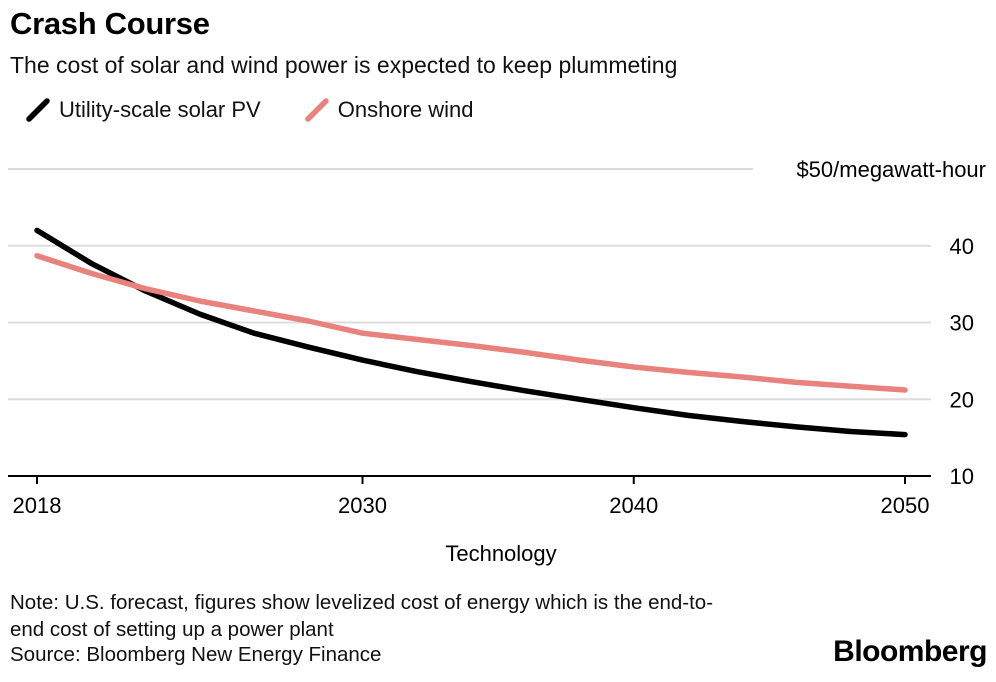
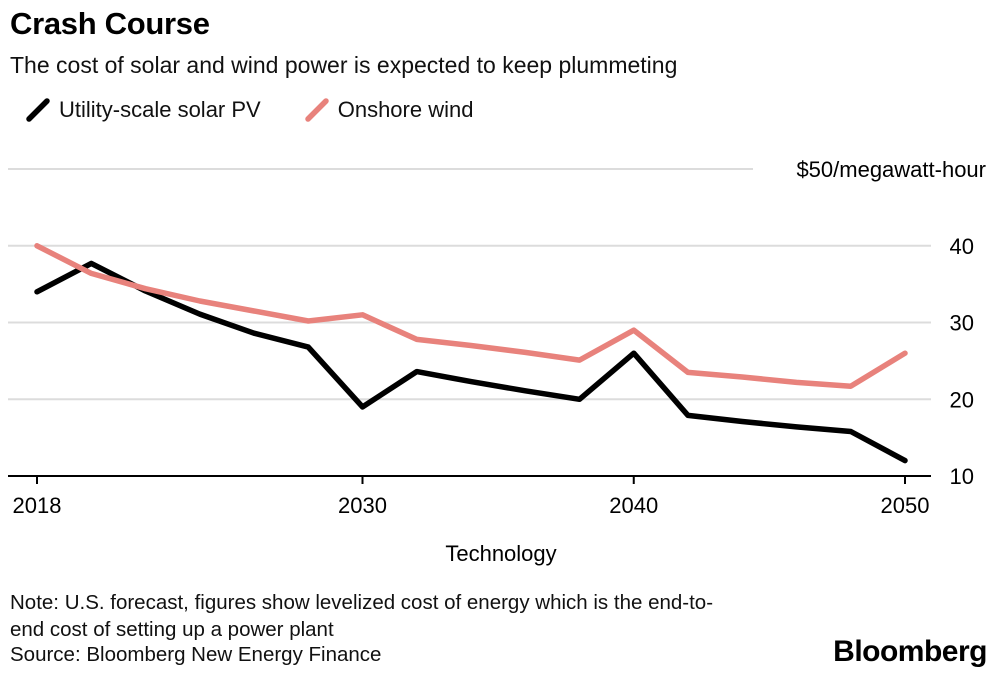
Utility-scale solar PV/2018: 42 -> 34
Onshore wind/2018: 39 -> 40
Utility-scale solar PV/2030: 25 -> 19
Onshore wind/2030: 29 -> 31
Utility-scale solar PV/2040: 19 -> 26
Onshore wind/2040: 24 -> 29
Utility-scale solar PV/2050: 15 -> 12
Onshore wind/2050: 21 -> 26
